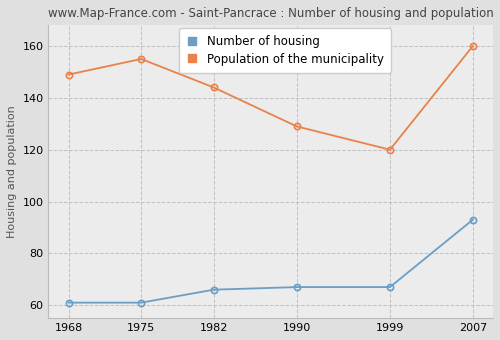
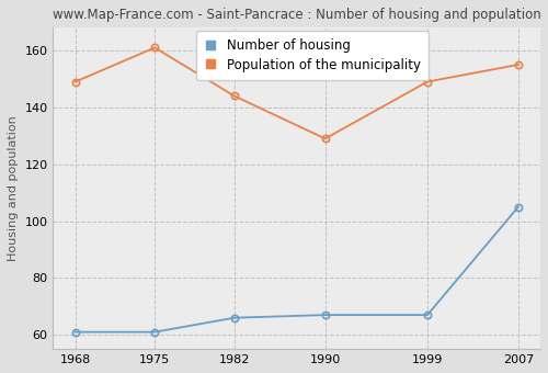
Population of the municipality/1975: 155 -> 161
Population of the municipality/1999: 120 -> 149
Number of housing/2007: 93 -> 105
Population of the municipality/2007: 160 -> 155
